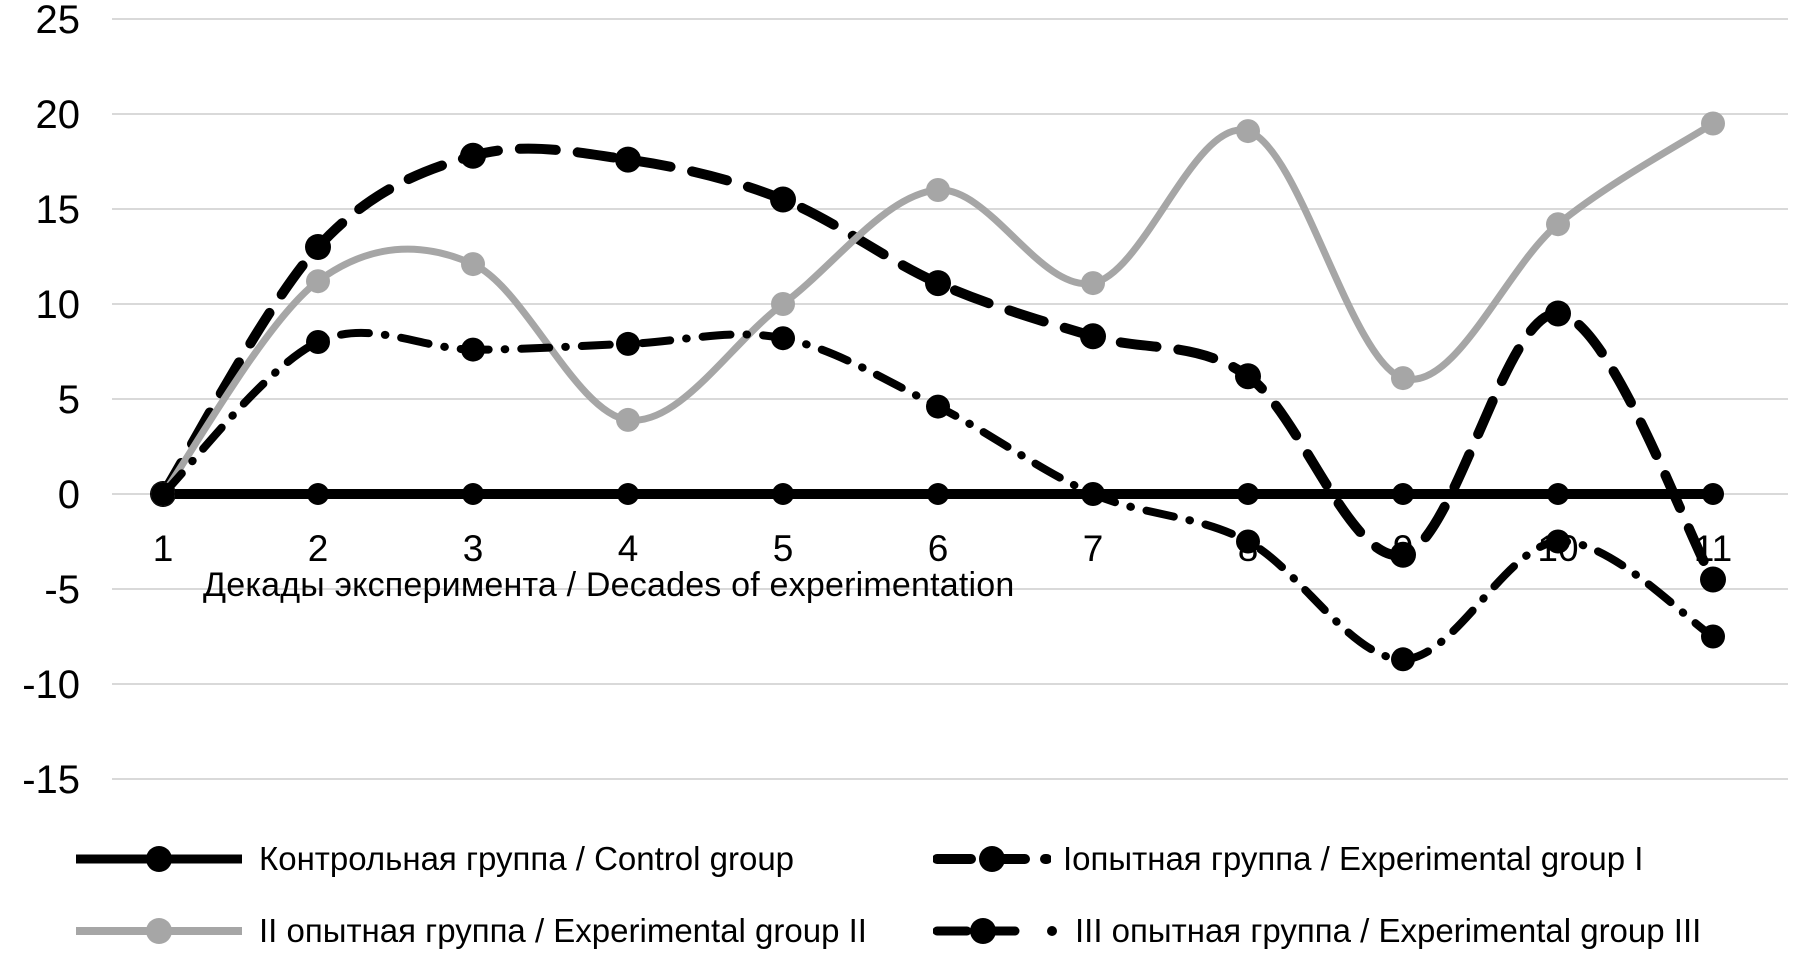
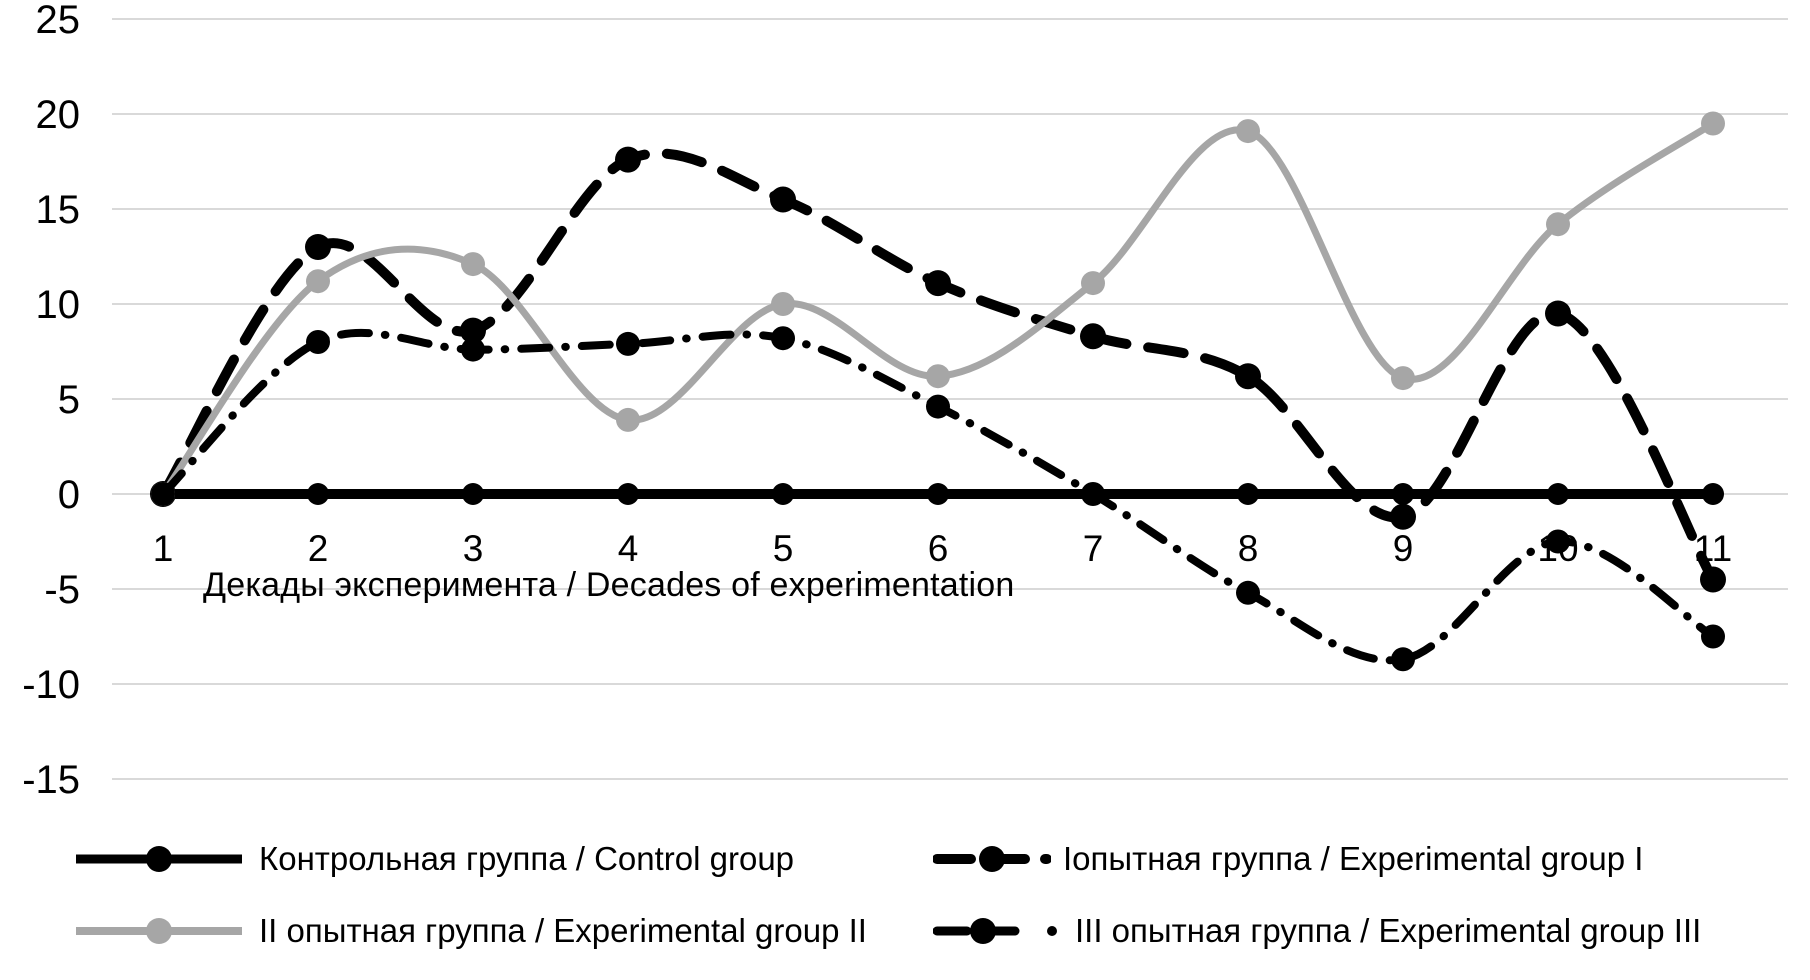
Iопытная группа / Experimental group I/3: 17.8 -> 8.6
II опытная группа / Experimental group II/6: 16.0 -> 6.2
III опытная группа / Experimental group III/8: -2.5 -> -5.2
Iопытная группа / Experimental group I/9: -3.2 -> -1.2
